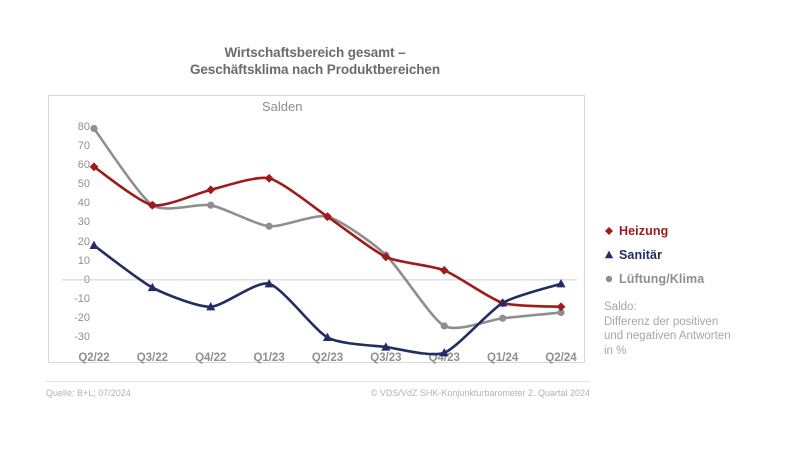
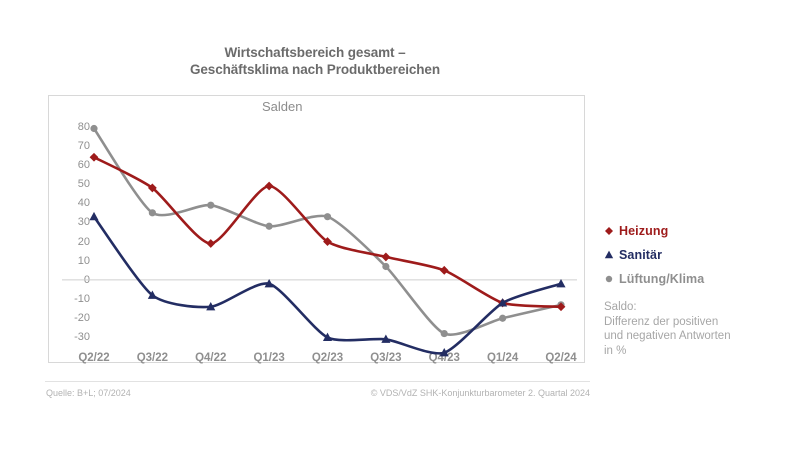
Heizung/Q2/22: 59 -> 64
Sanitär/Q2/22: 18 -> 33
Heizung/Q3/22: 39 -> 48
Sanitär/Q3/22: -4 -> -8
Lüftung/Klima/Q3/22: 39 -> 35
Heizung/Q4/22: 47 -> 19
Heizung/Q1/23: 53 -> 49
Heizung/Q2/23: 33 -> 20
Sanitär/Q3/23: -35 -> -31
Lüftung/Klima/Q3/23: 13 -> 7
Lüftung/Klima/Q4/23: -24 -> -28
Lüftung/Klima/Q2/24: -17 -> -13
